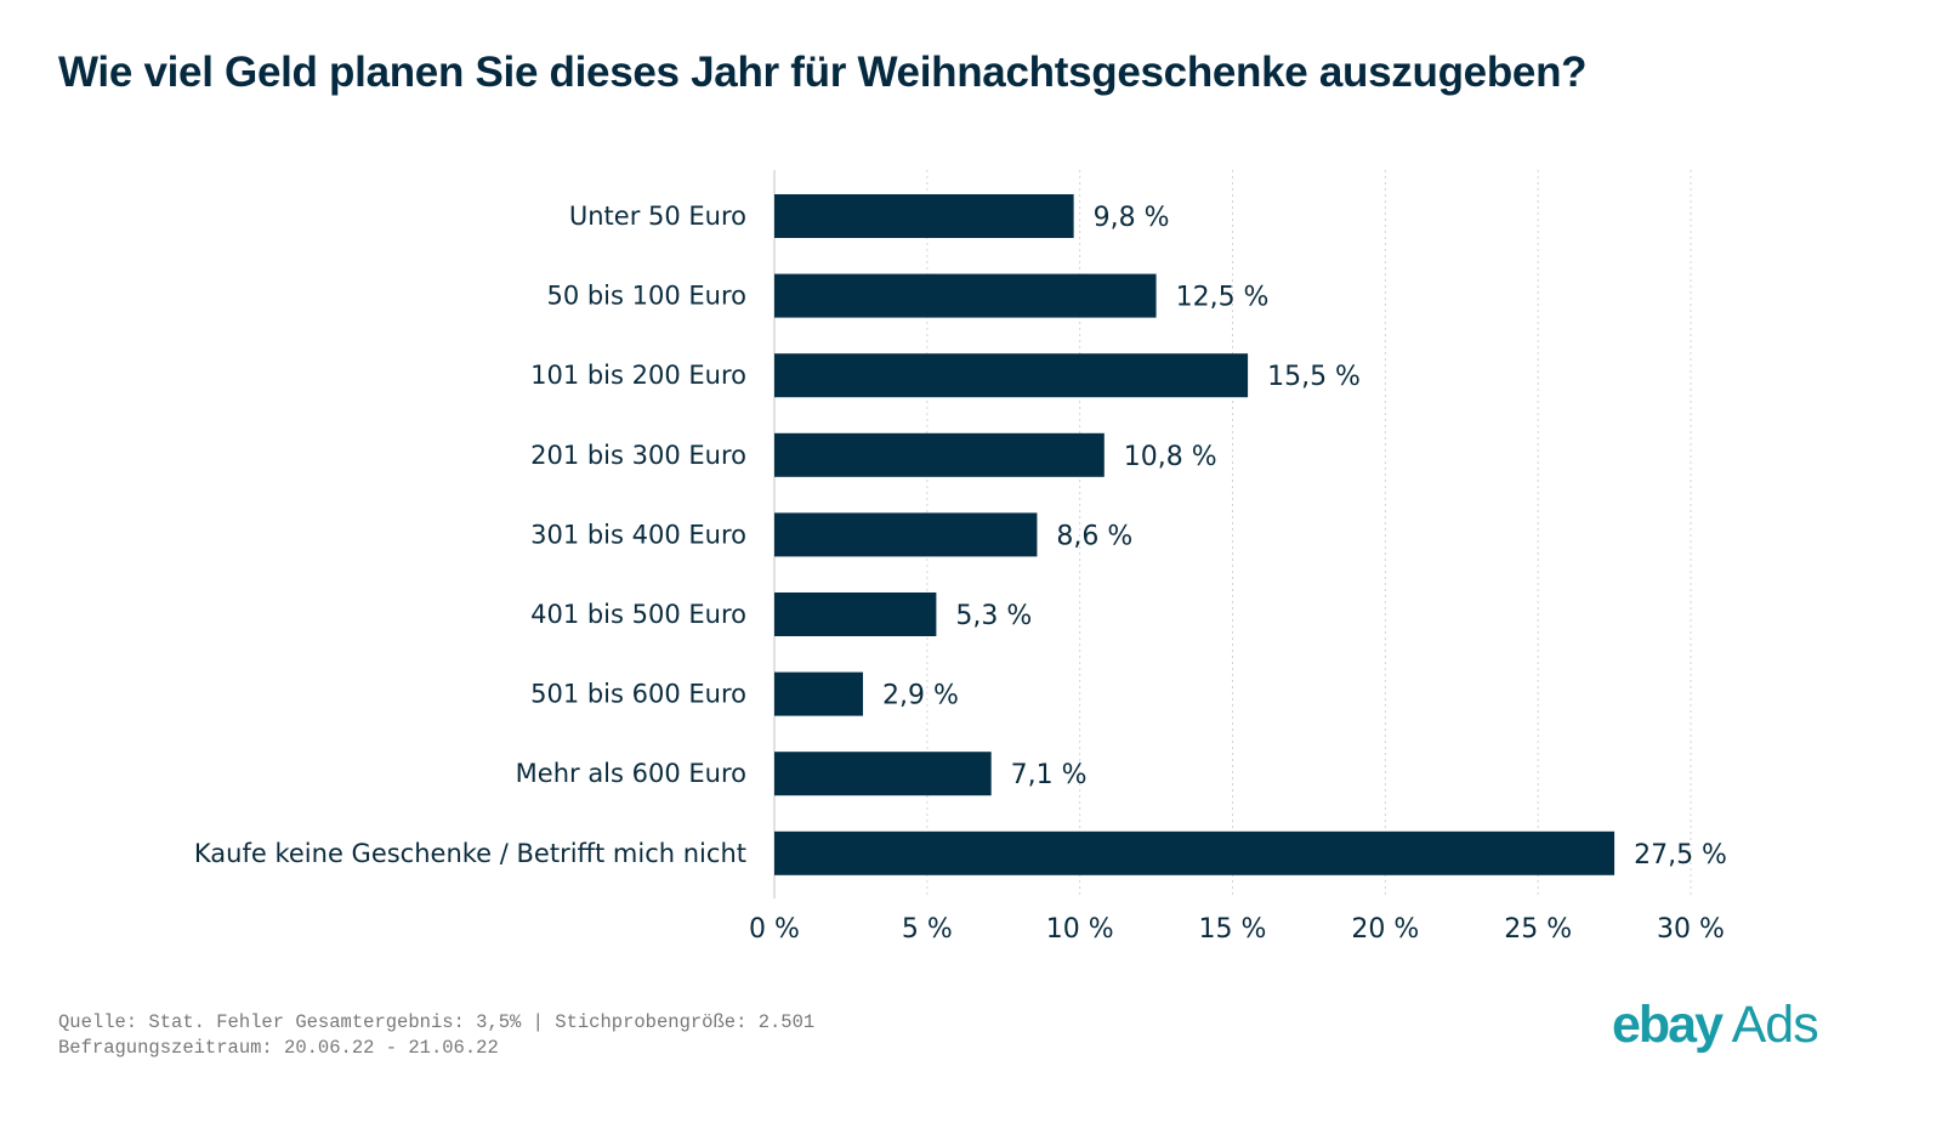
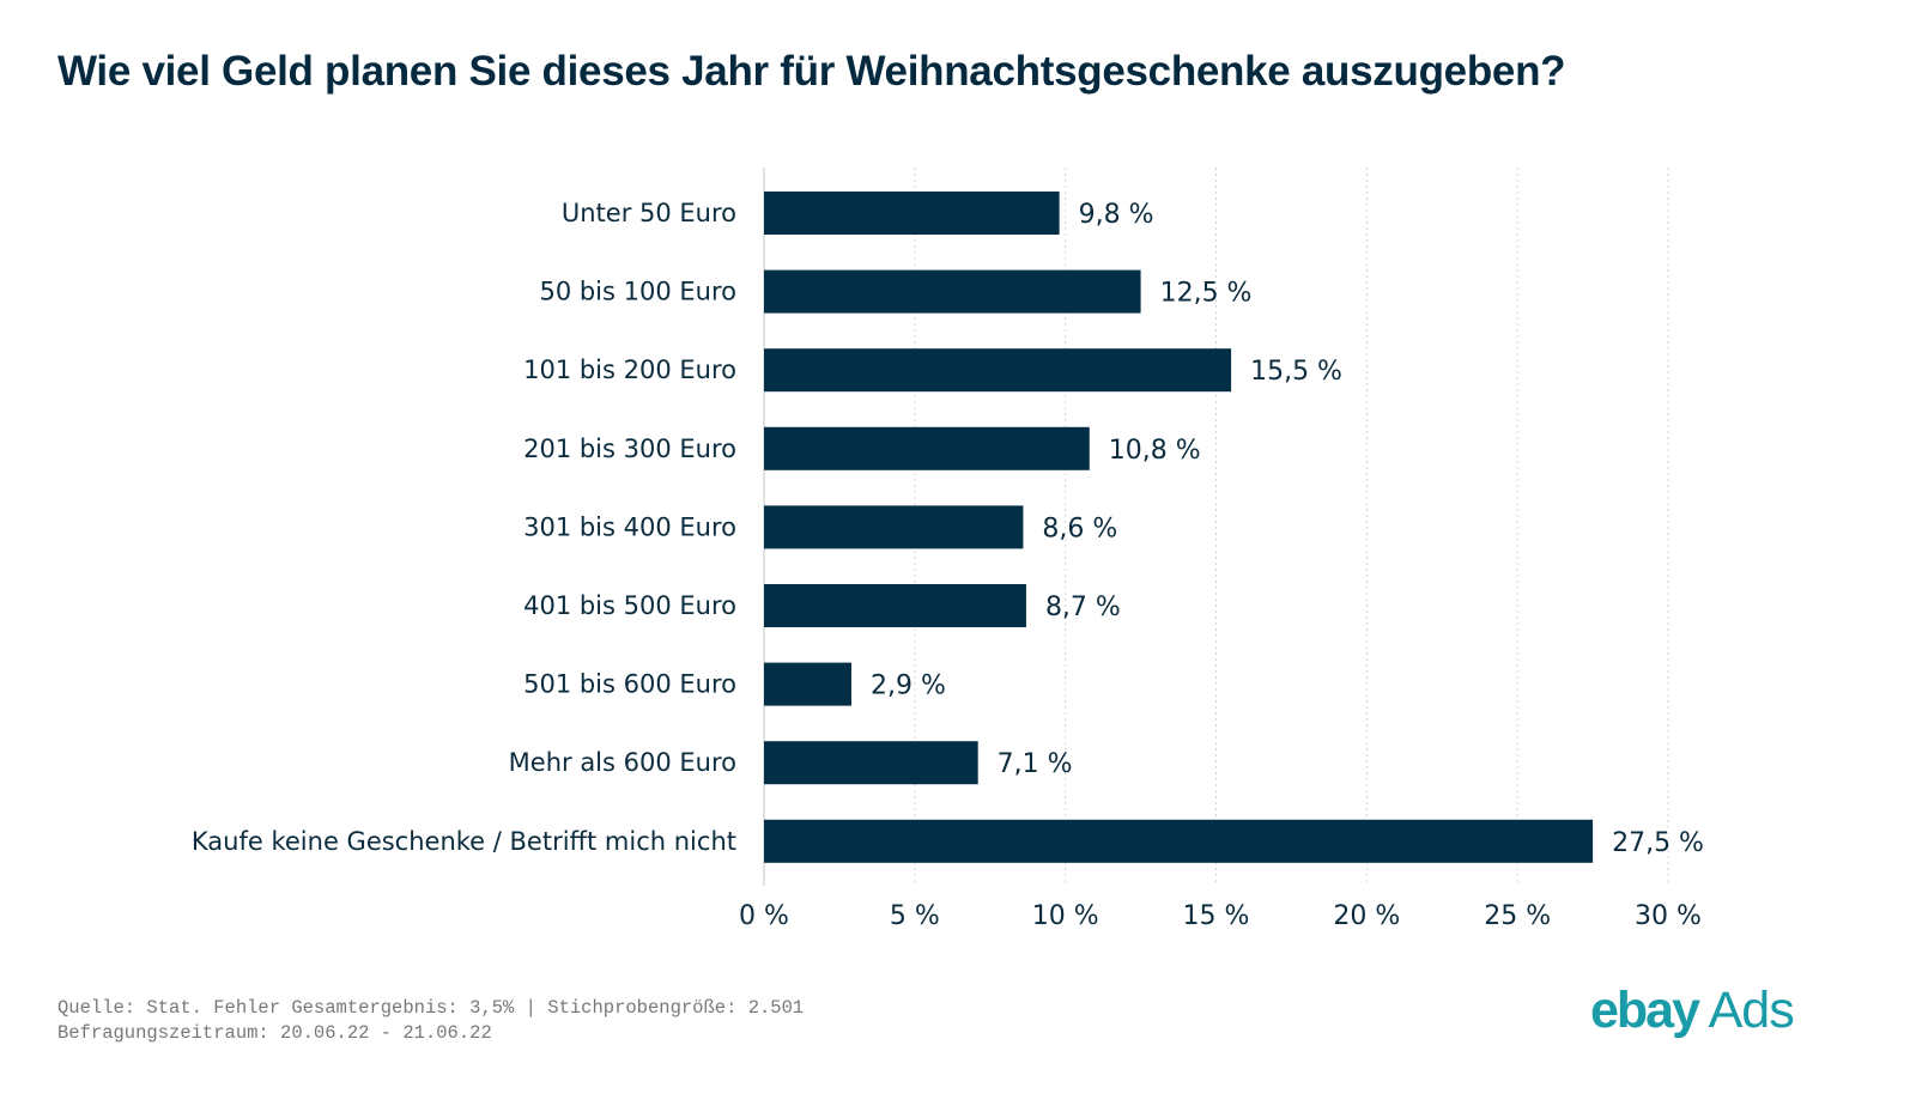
401 bis 500 Euro: 5,3 -> 8,7
